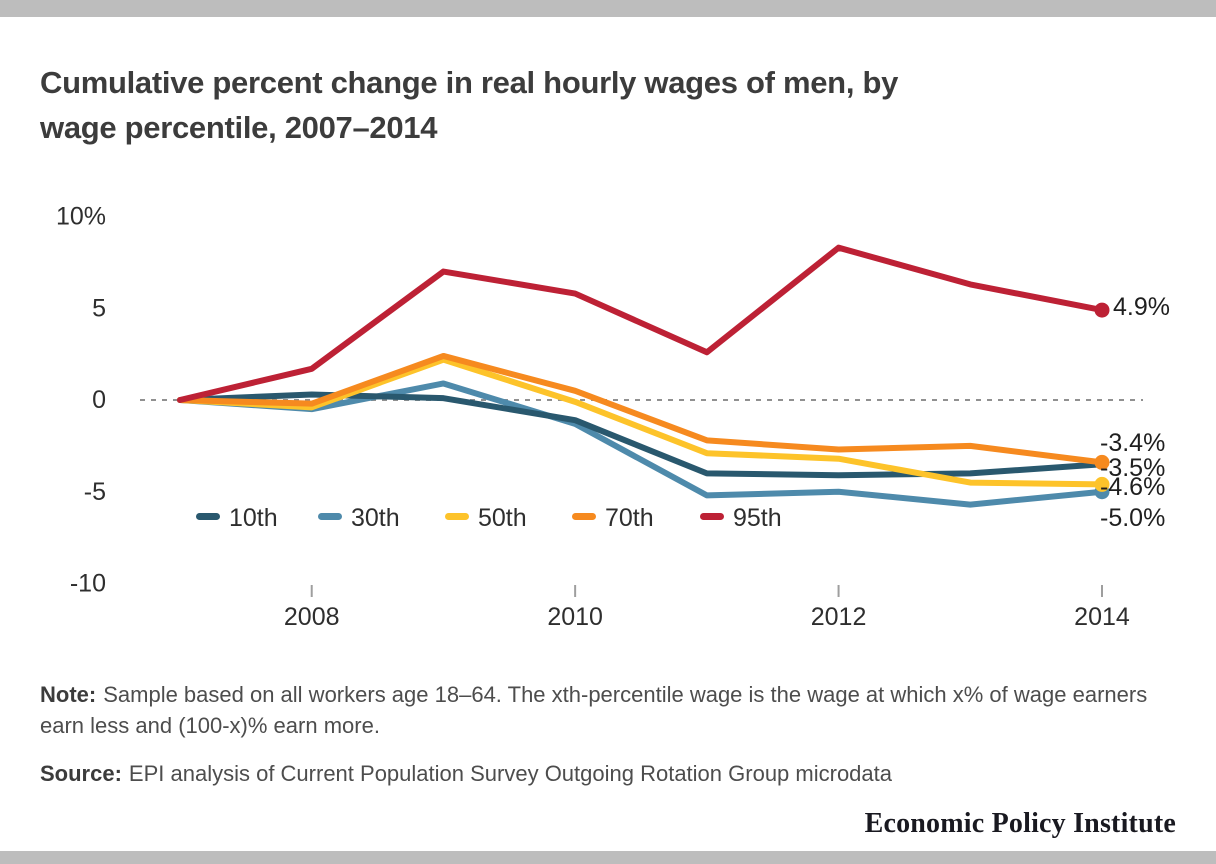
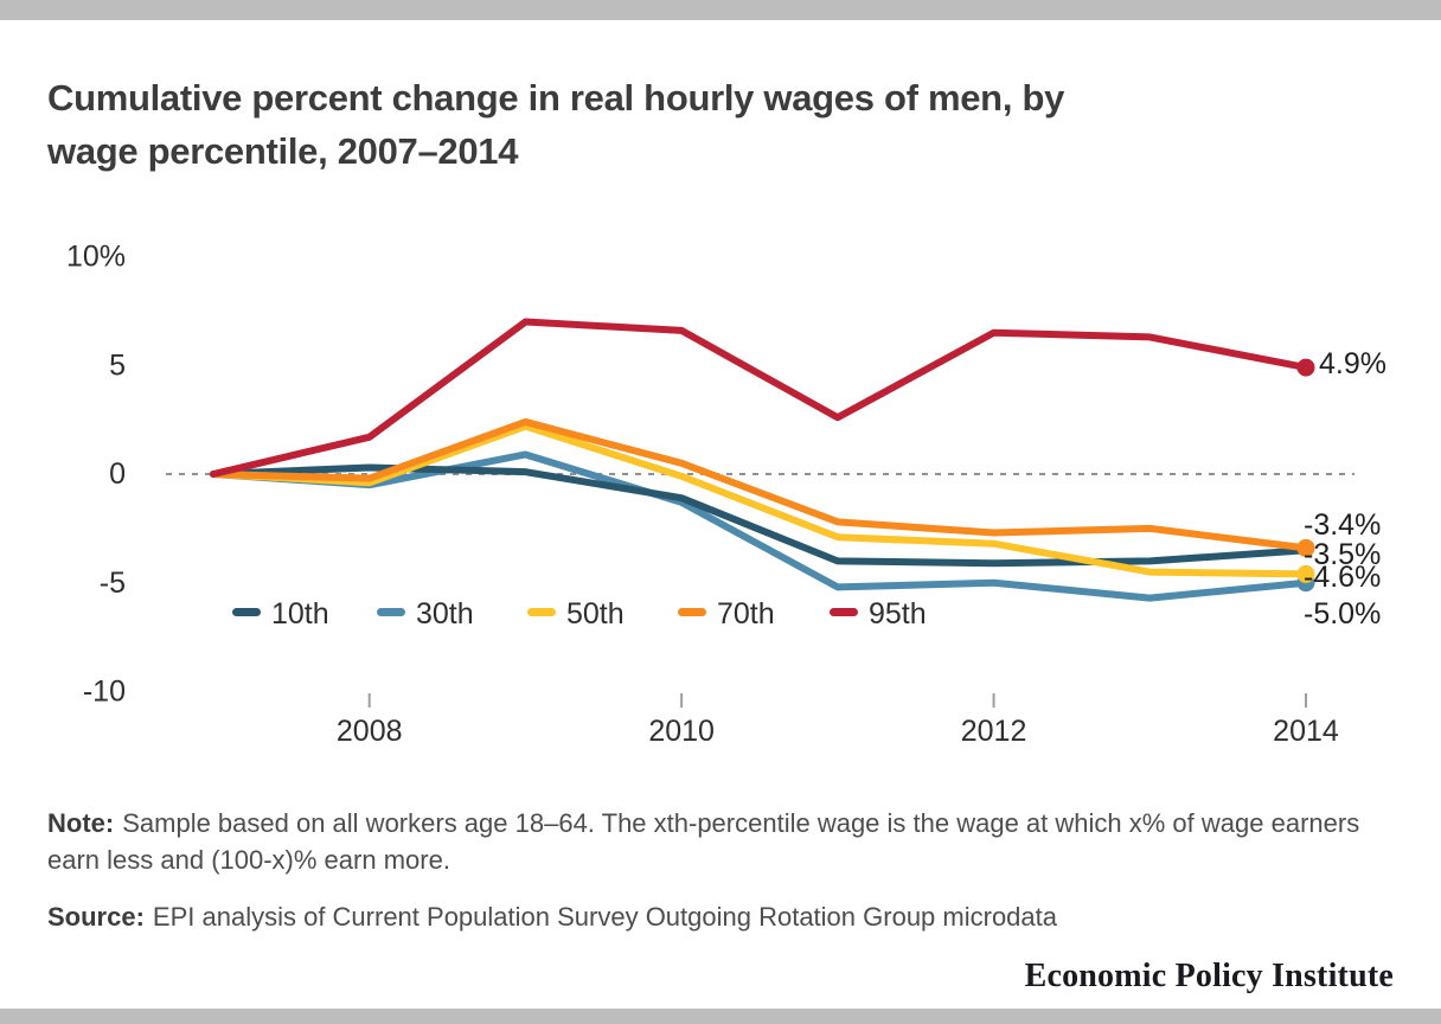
95th/2010: 5.8% -> 6.6%
95th/2012: 8.3% -> 6.5%
